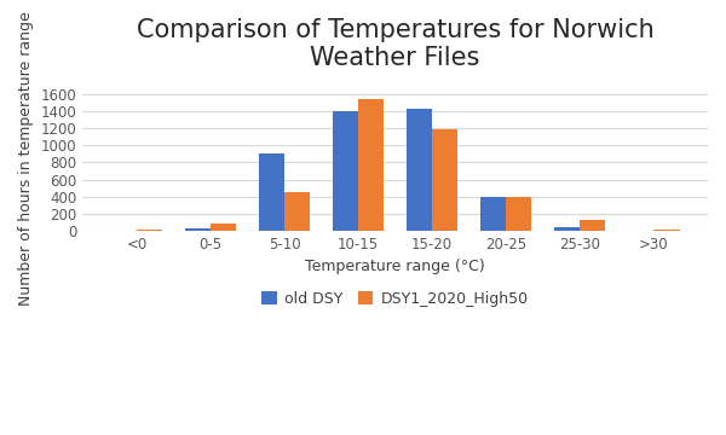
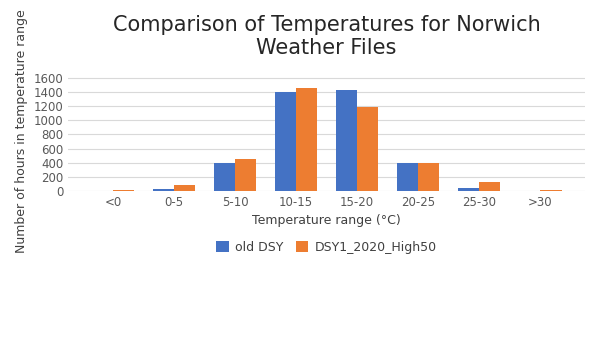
old DSY/5-10: 900 -> 400
DSY1_2020_High50/10-15: 1540 -> 1460
